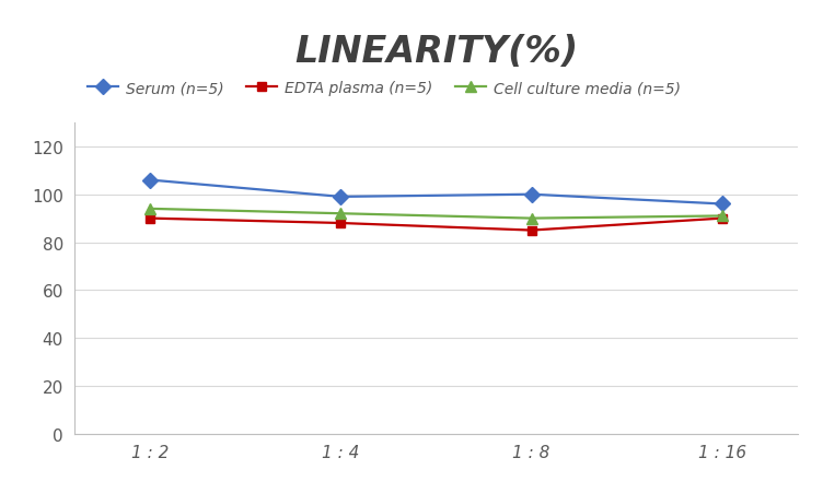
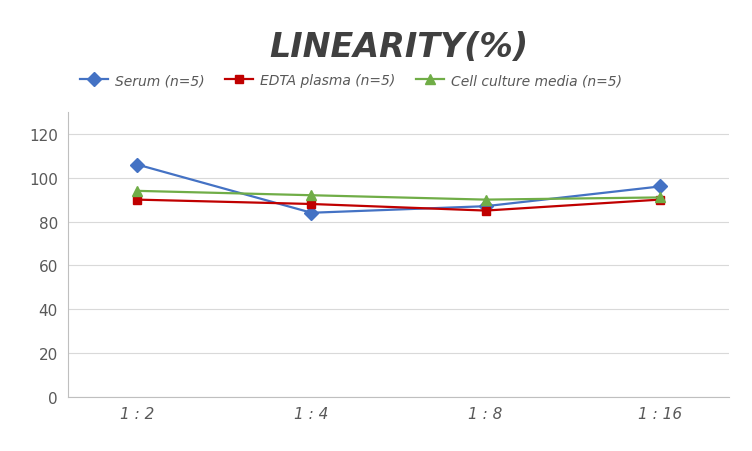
Serum (n=5)/1 : 4: 99 -> 84
Serum (n=5)/1 : 8: 100 -> 87
